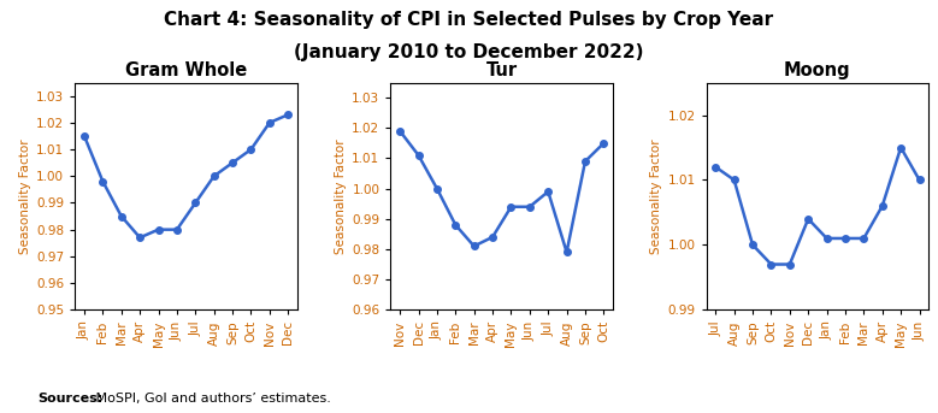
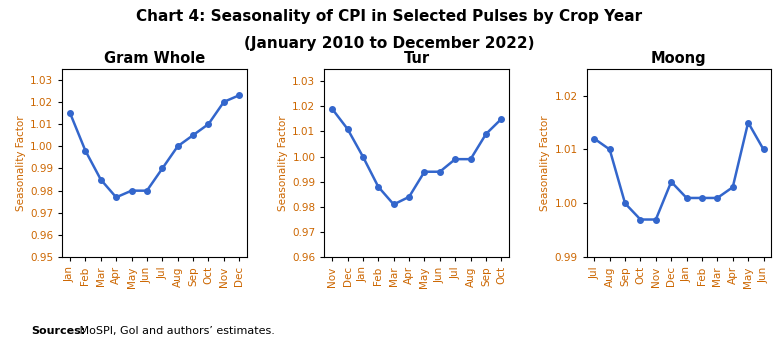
Tur/Aug: 0.979 -> 0.999
Moong/Apr: 1.006 -> 1.003
